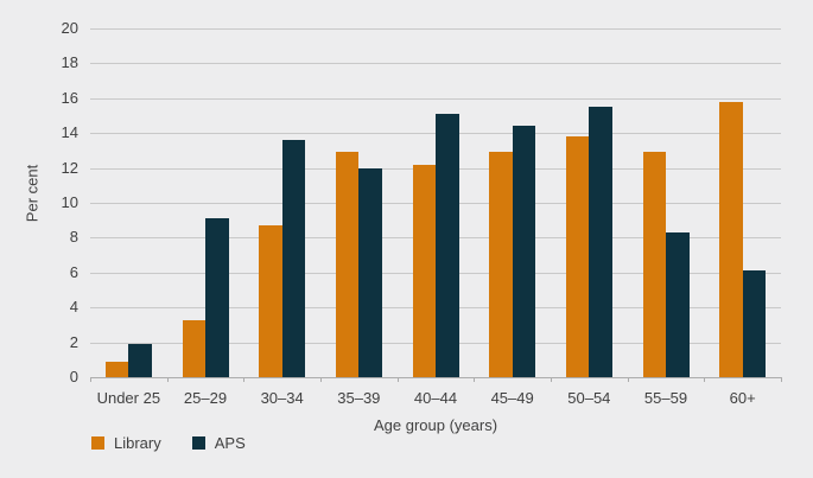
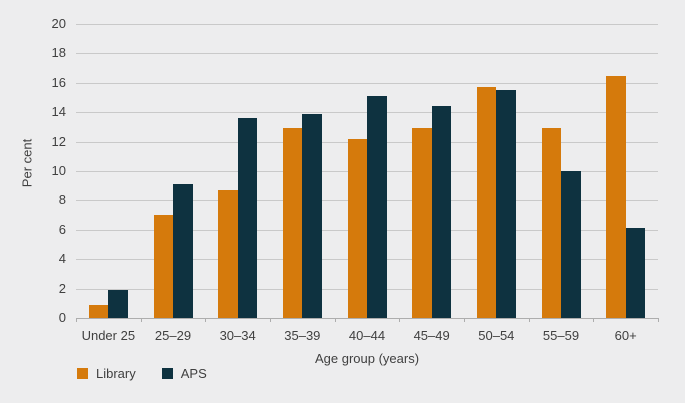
Library/25–29: 3.3 -> 7.0
APS/35–39: 12.0 -> 13.9
Library/50–54: 13.8 -> 15.7
APS/55–59: 8.3 -> 10.0
Library/60+: 15.8 -> 16.5
